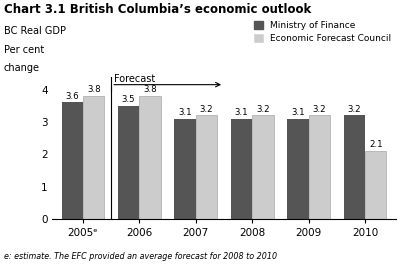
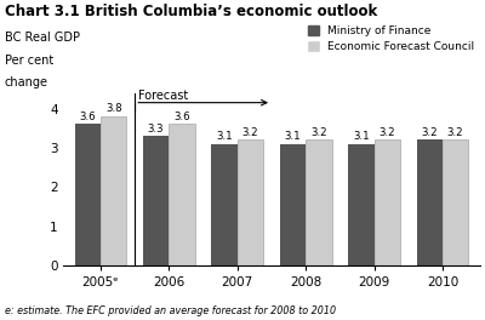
Ministry of Finance/2006: 3.5 -> 3.3
Economic Forecast Council/2006: 3.8 -> 3.6
Economic Forecast Council/2010: 2.1 -> 3.2
